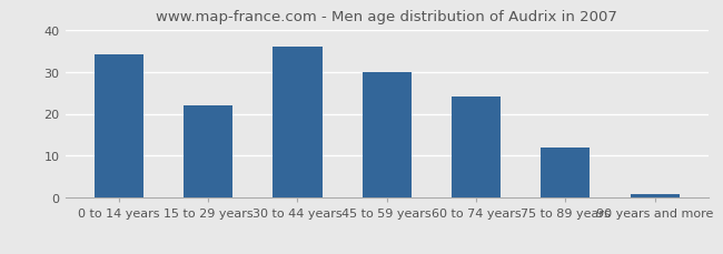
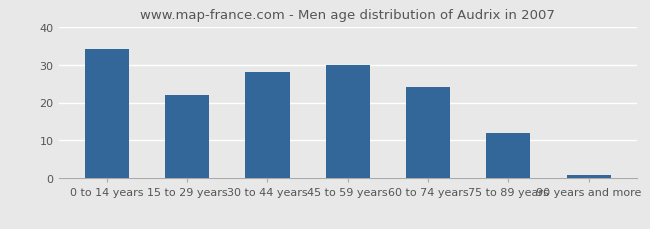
30 to 44 years: 36 -> 28
